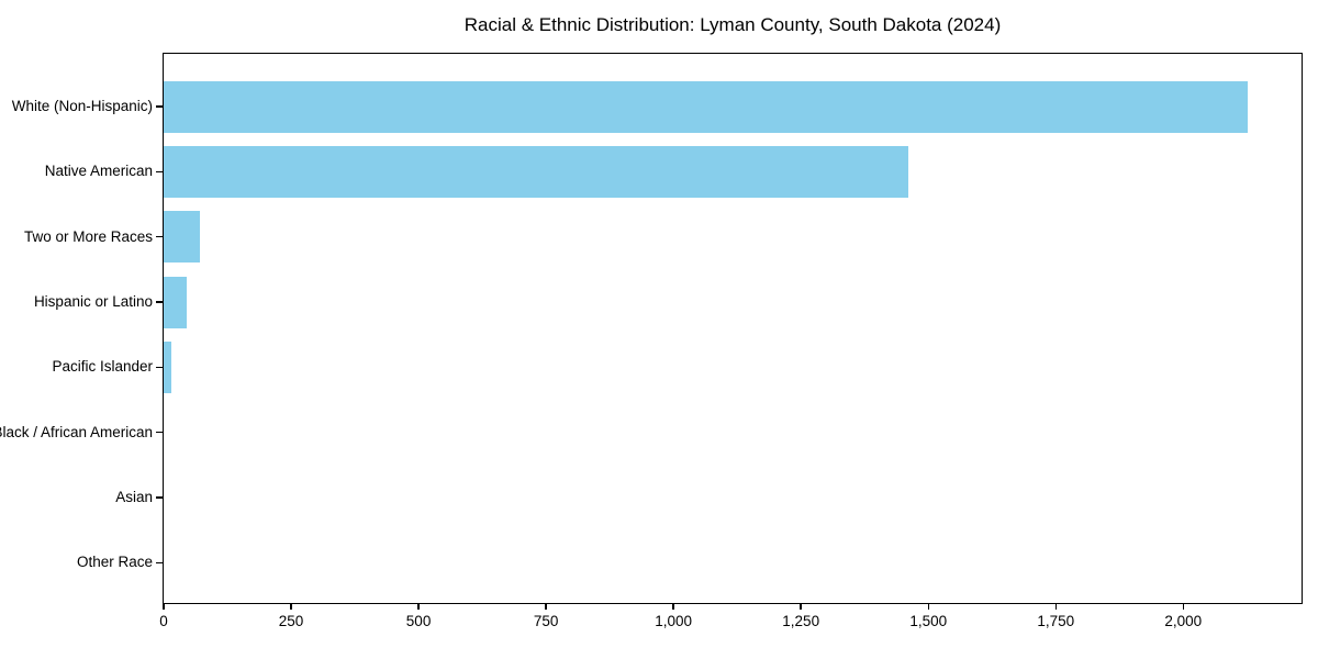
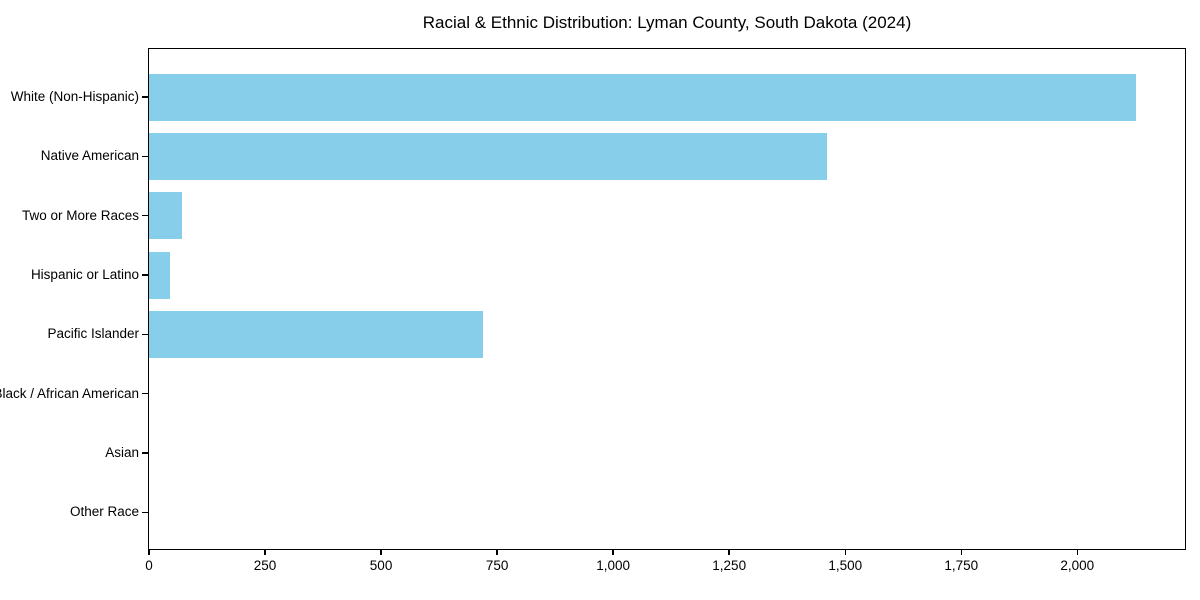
Pacific Islander: 20 -> 720
